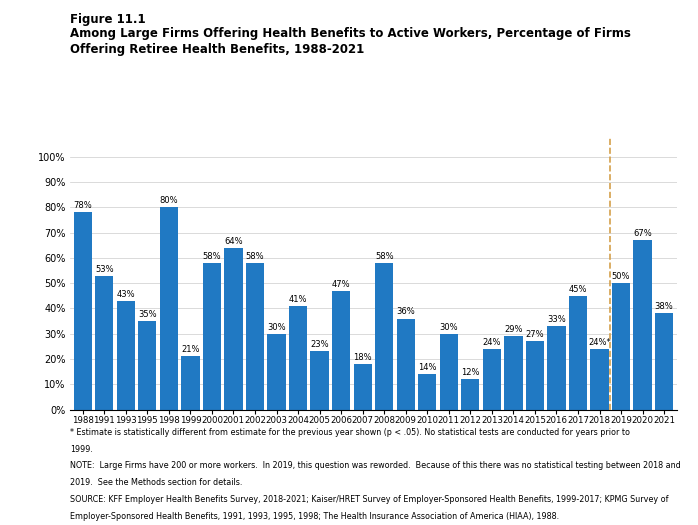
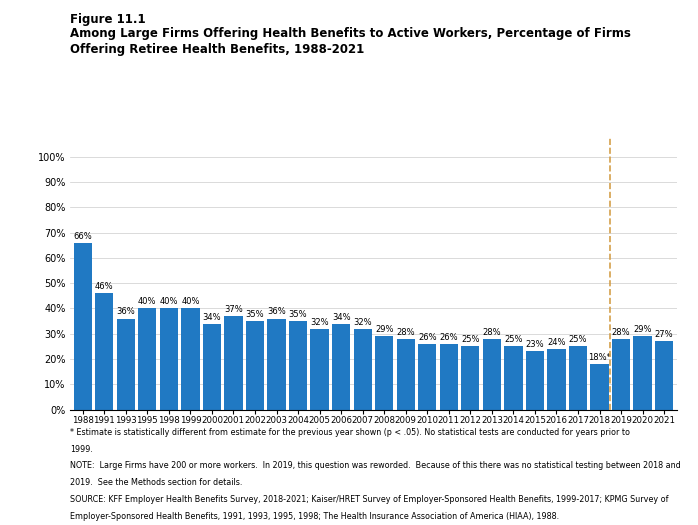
1988: 78% -> 66%
1991: 53% -> 46%
1993: 43% -> 36%
1995: 35% -> 40%
1998: 80% -> 40%
1999: 21% -> 40%
2000: 58% -> 34%
2001: 64% -> 37%
2002: 58% -> 35%
2003: 30% -> 36%
2004: 41% -> 35%
2005: 23% -> 32%
2006: 47% -> 34%
2007: 18% -> 32%
2008: 58% -> 29%
2009: 36% -> 28%
2010: 14% -> 26%
2011: 30% -> 26%
2012: 12% -> 25%
2013: 24% -> 28%
2014: 29% -> 25%
2015: 27% -> 23%
2016: 33% -> 24%
2017: 45% -> 25%
2018: 24%* -> 18%*
2019: 50% -> 28%
2020: 67% -> 29%
2021: 38% -> 27%
